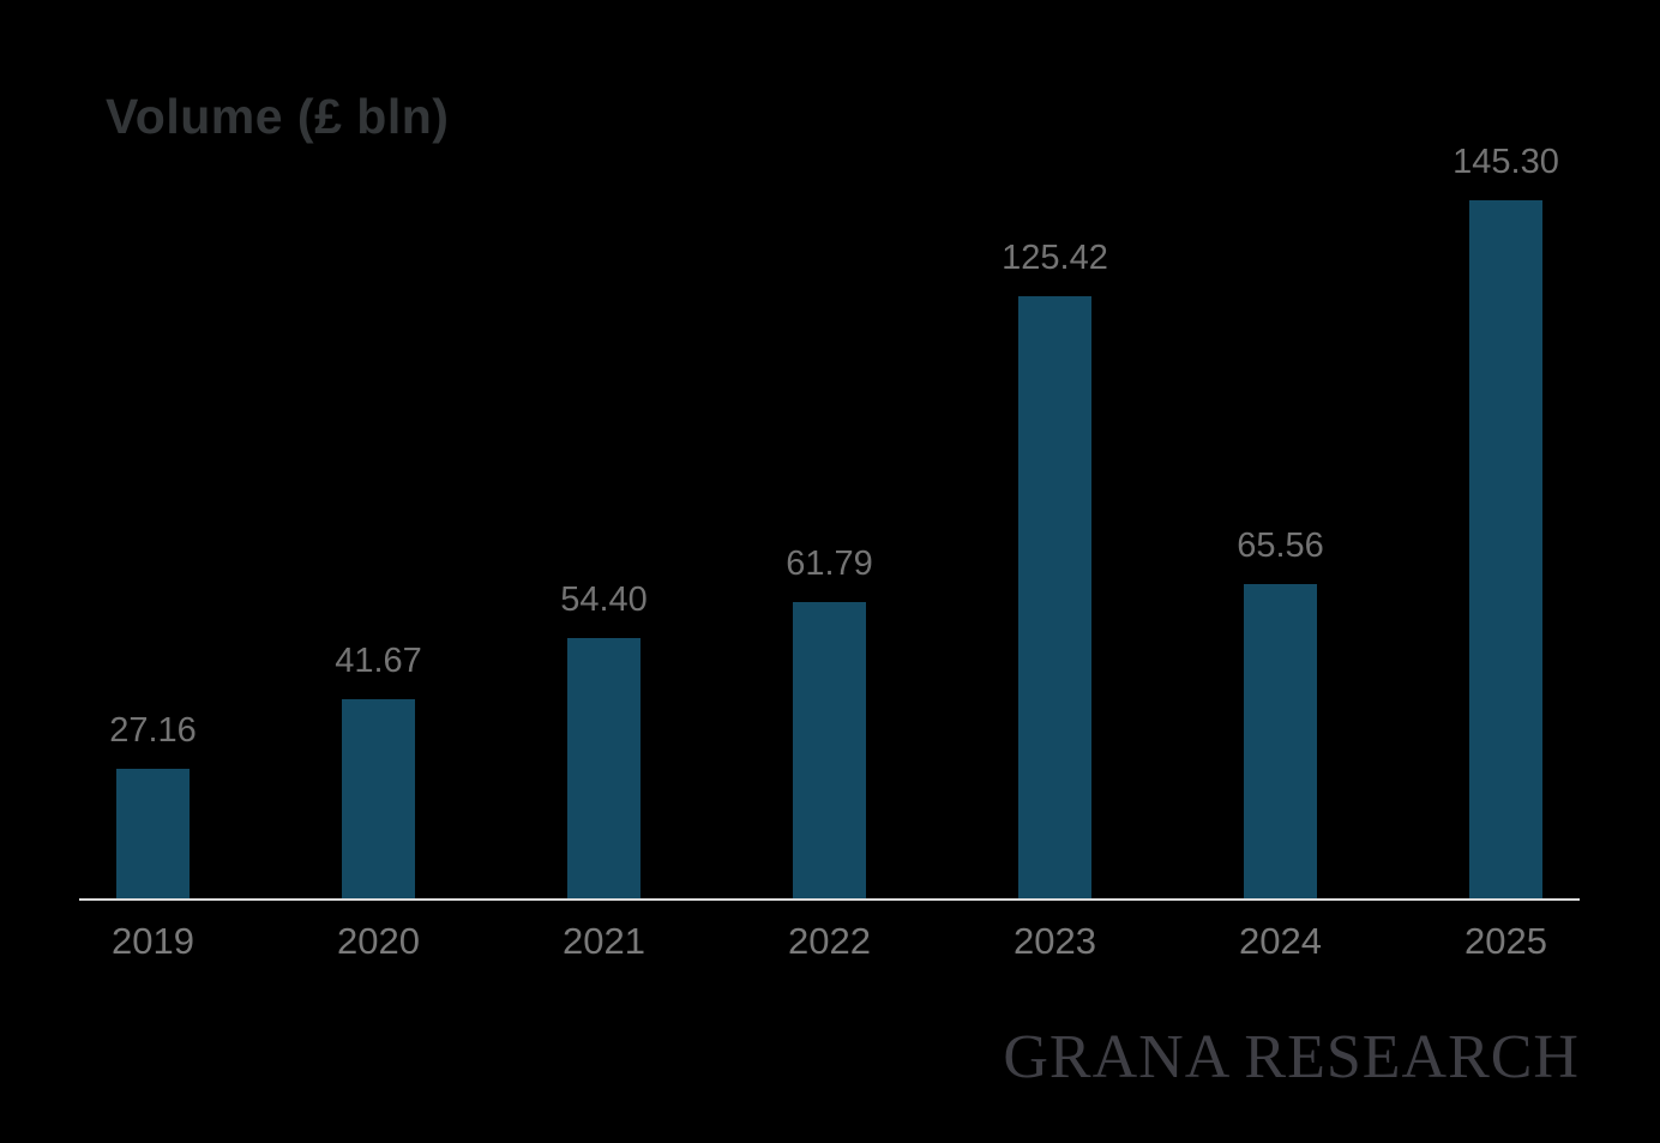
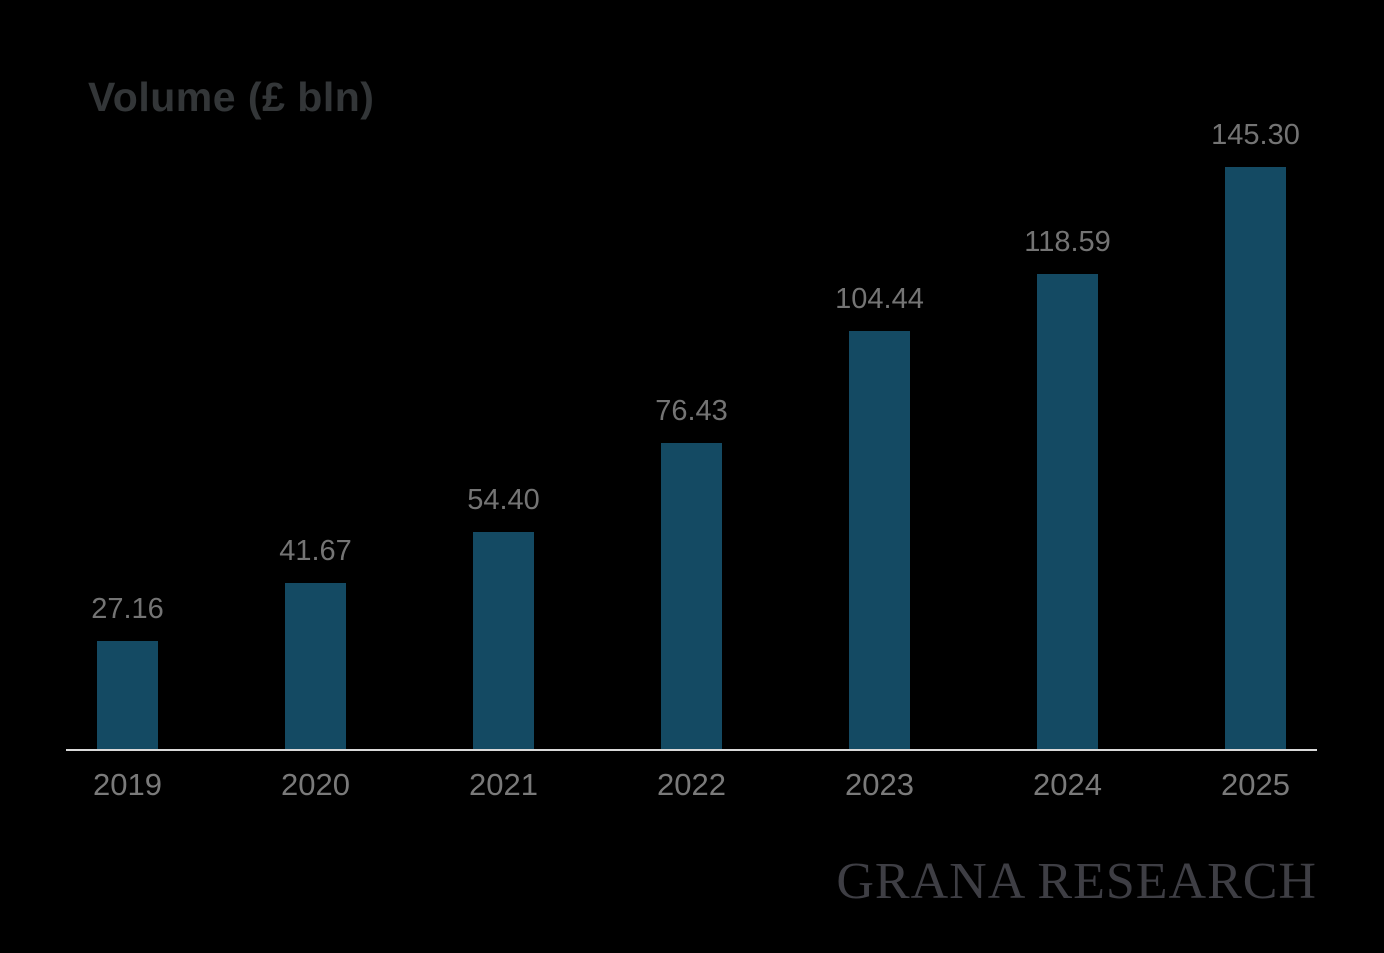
2022: 61.79 -> 76.43
2023: 125.42 -> 104.44
2024: 65.56 -> 118.59
